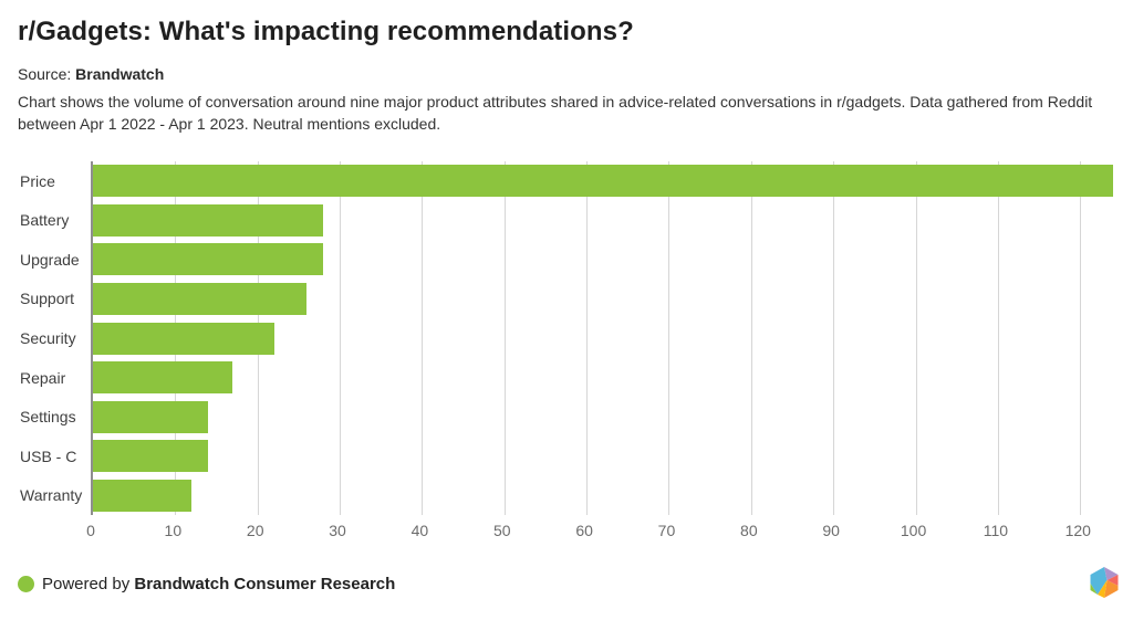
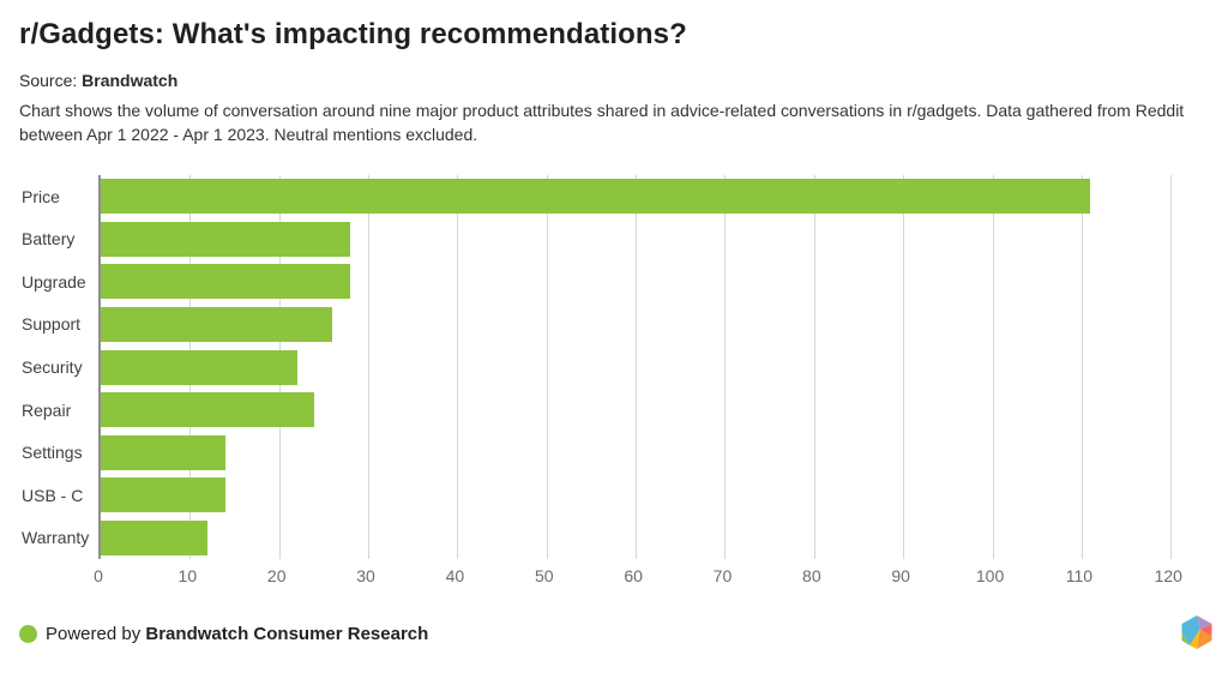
Price: 124 -> 111
Repair: 17 -> 24
